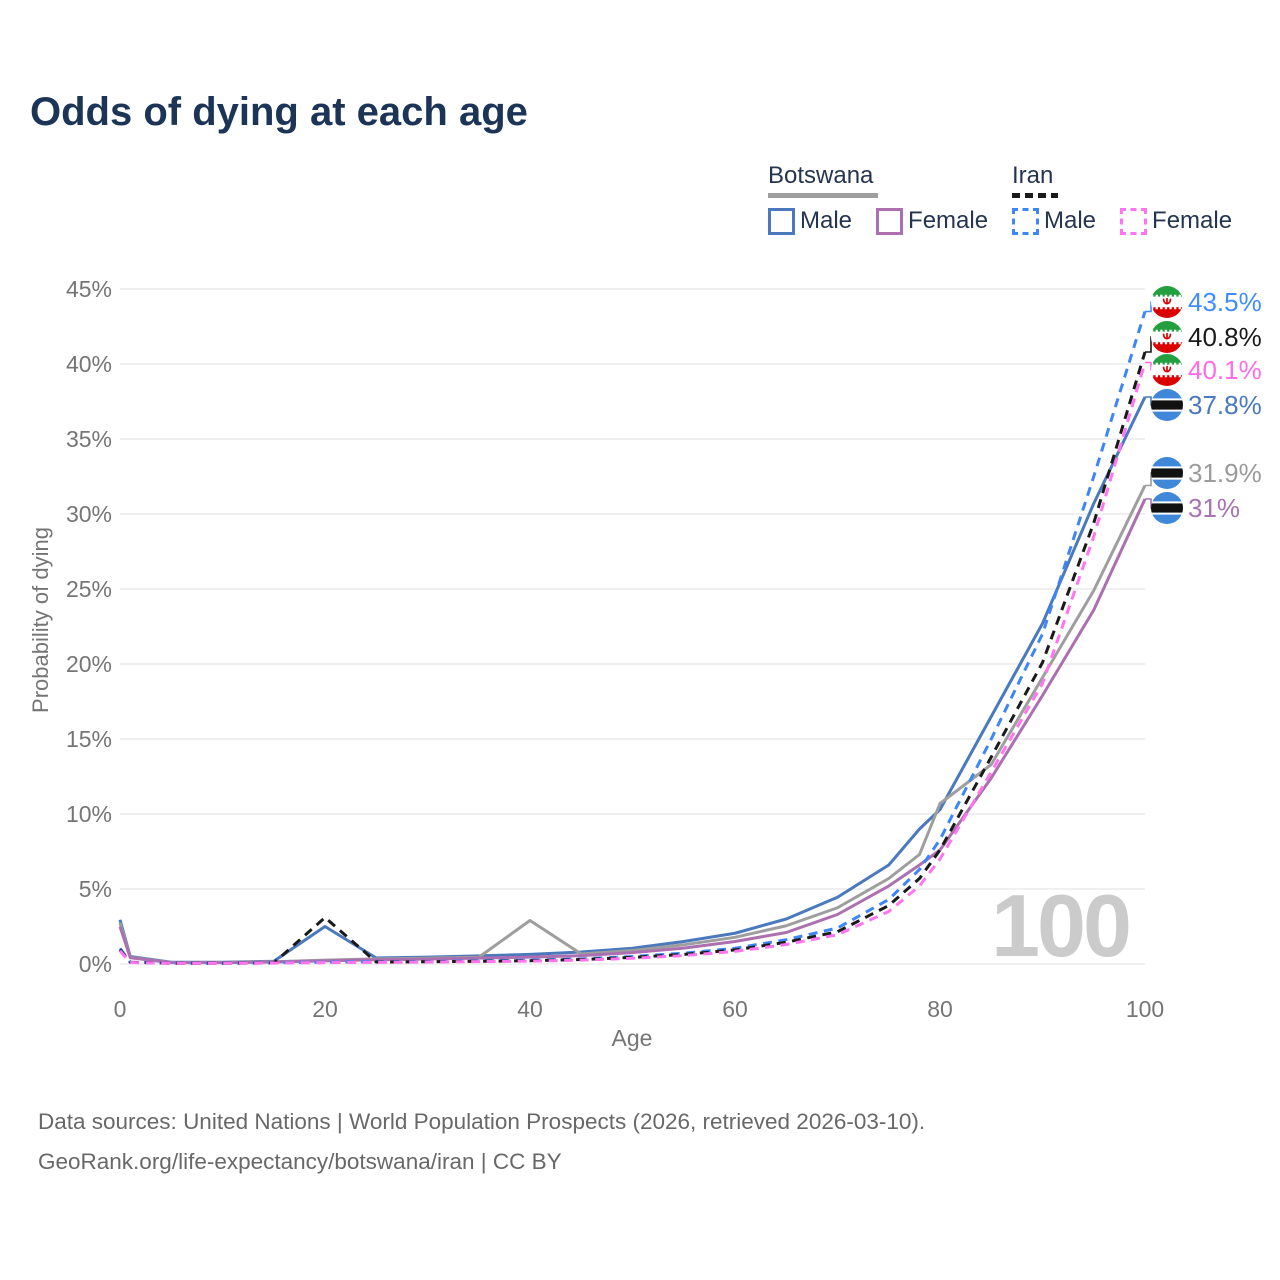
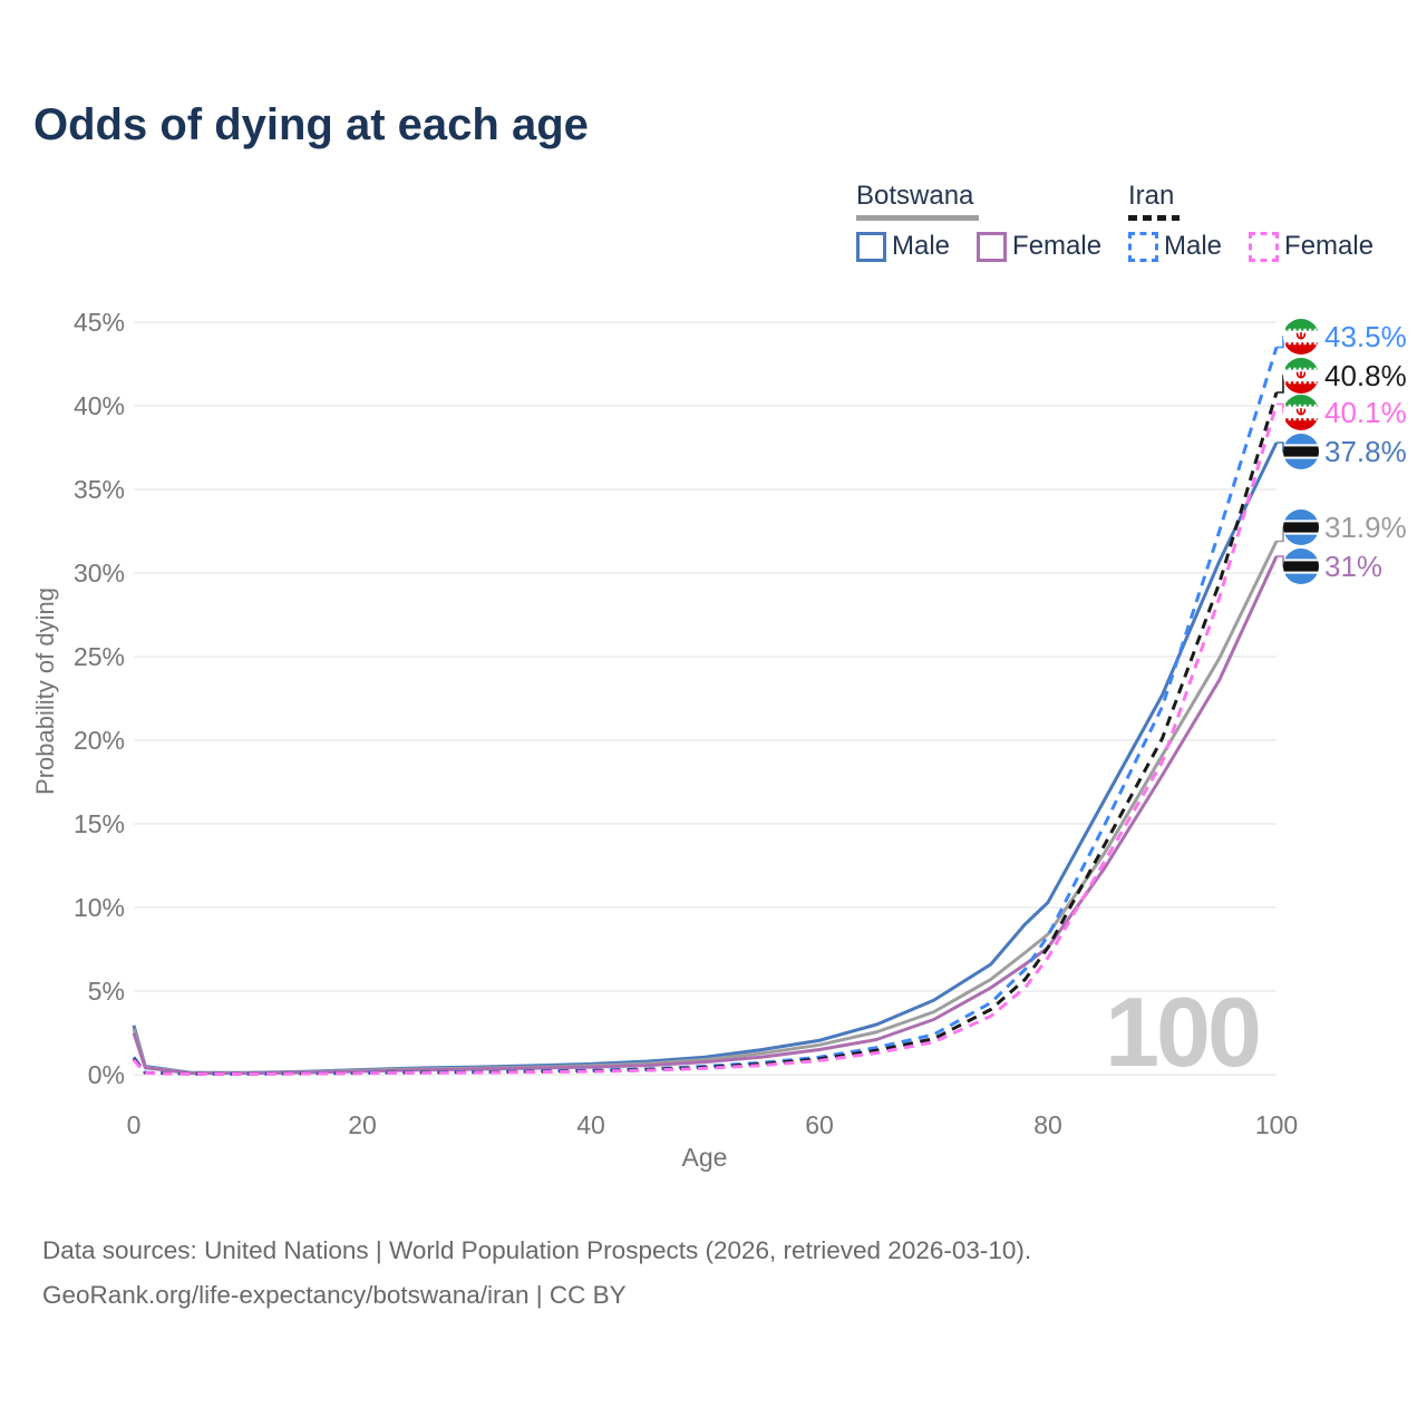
Botswana Male/20: 2.5% -> 0.3%
Iran/20: 3.1% -> 0.1%
Botswana/40: 2.9% -> 0.5%
Botswana/80: 10.7% -> 8.4%
